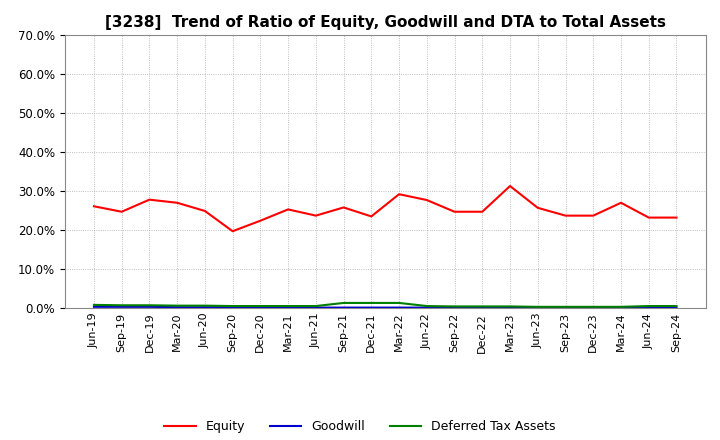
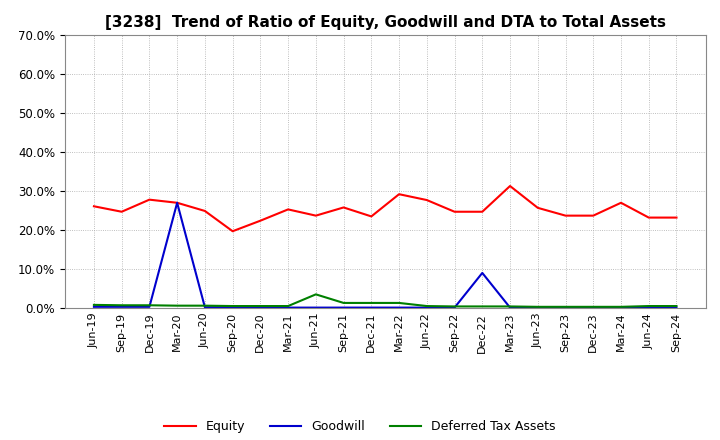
Goodwill/Mar-20: 0.2% -> 27.0%
Deferred Tax Assets/Jun-21: 0.5% -> 3.5%
Goodwill/Dec-22: 0.1% -> 9.0%
